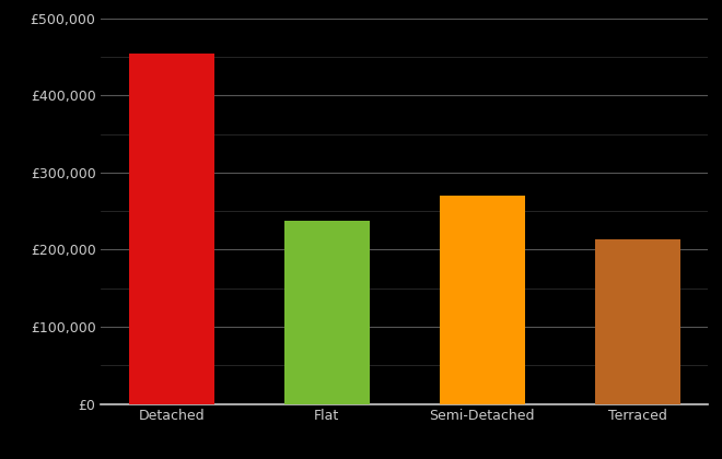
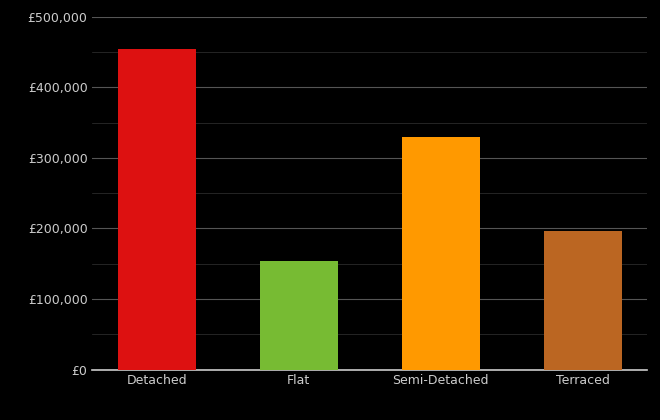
Flat: £237,000 -> £154,000
Semi-Detached: £270,000 -> £330,000
Terraced: £213,000 -> £196,000
